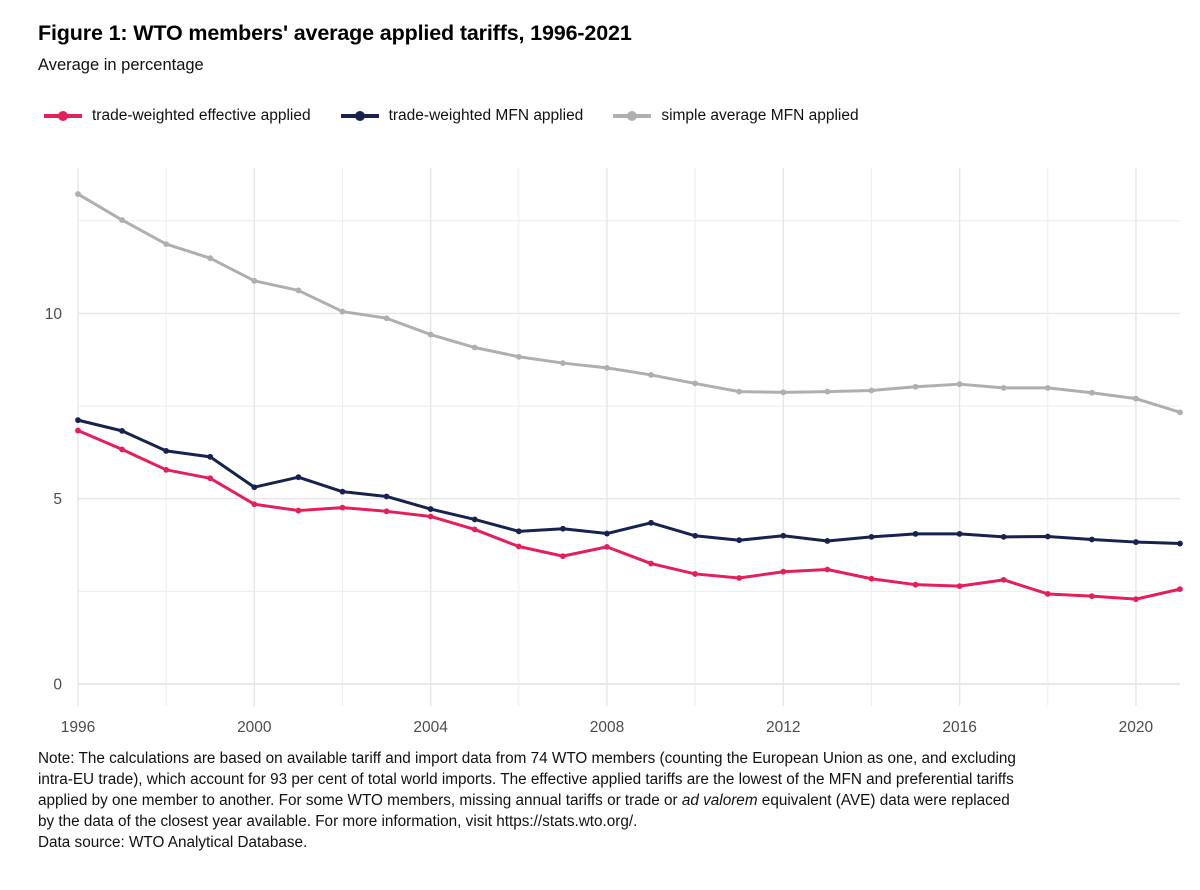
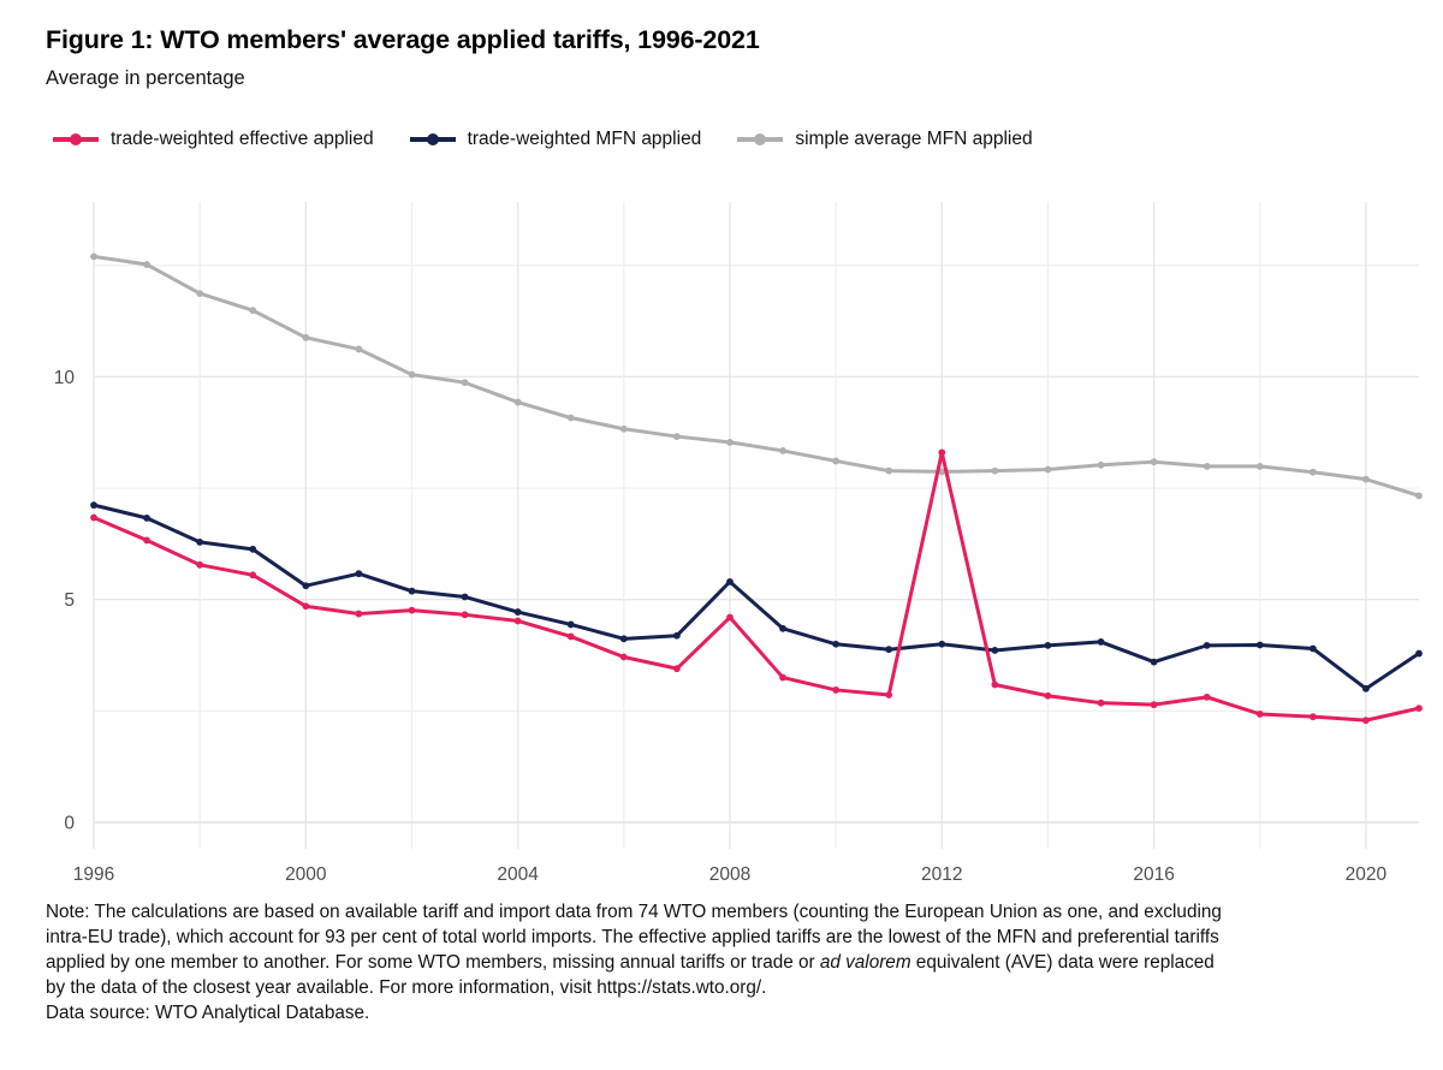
simple average MFN applied/1996: 13.2 -> 12.7
trade-weighted effective applied/2008: 3.7 -> 4.6
trade-weighted MFN applied/2008: 4.1 -> 5.4
trade-weighted effective applied/2012: 3.0 -> 8.3
trade-weighted MFN applied/2016: 4.0 -> 3.6
trade-weighted MFN applied/2020: 3.8 -> 3.0
